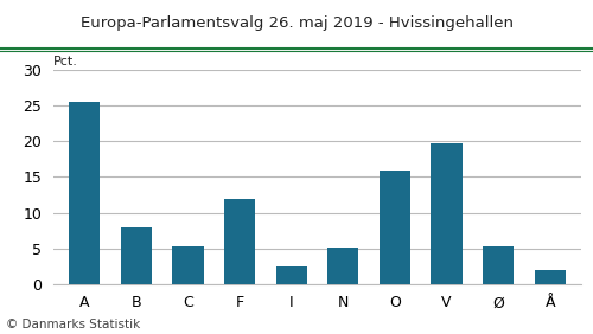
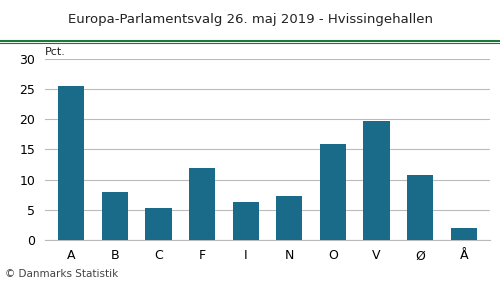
I: 2.4 -> 6.2
N: 5.1 -> 7.2
Ø: 5.2 -> 10.8
